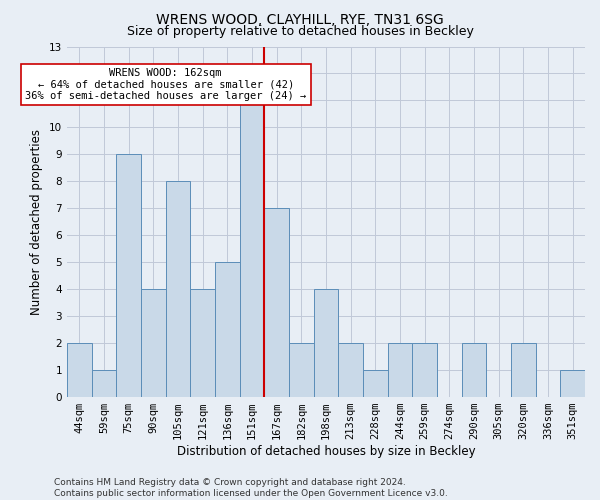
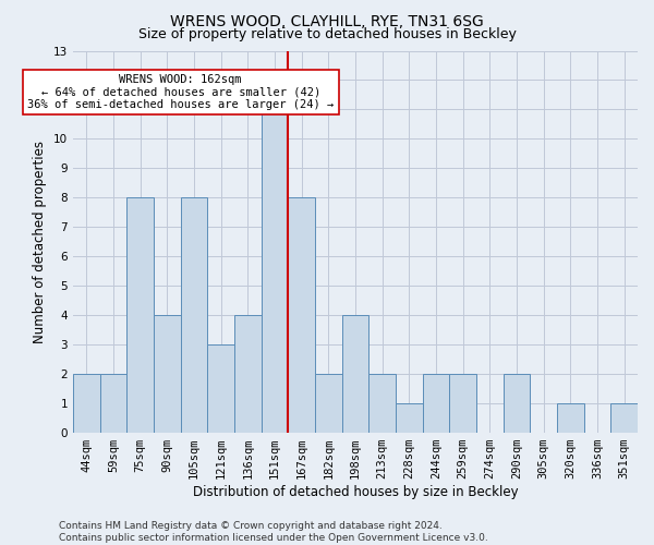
59sqm: 1 -> 2
75sqm: 9 -> 8
121sqm: 4 -> 3
136sqm: 5 -> 4
167sqm: 7 -> 8
320sqm: 2 -> 1
